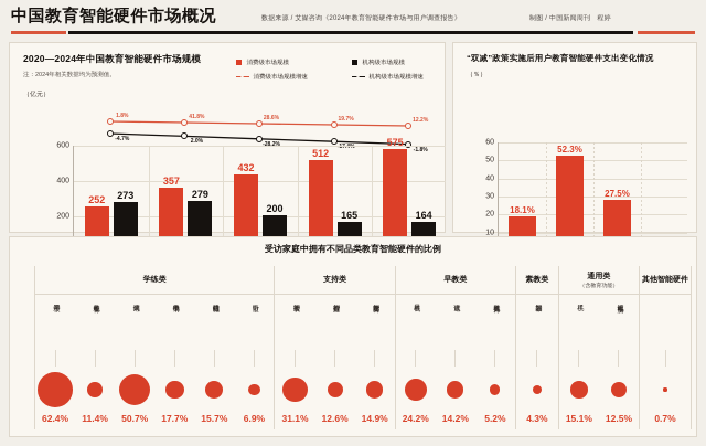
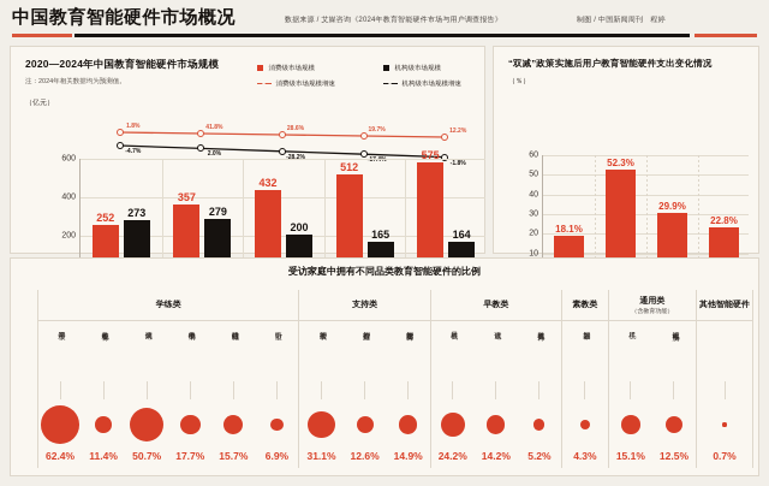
“双减”政策实施后用户教育智能硬件支出变化情况/没有变化: 27.5% -> 29.9%
“双减”政策实施后用户教育智能硬件支出变化情况/有所下降: 2.1% -> 22.8%
